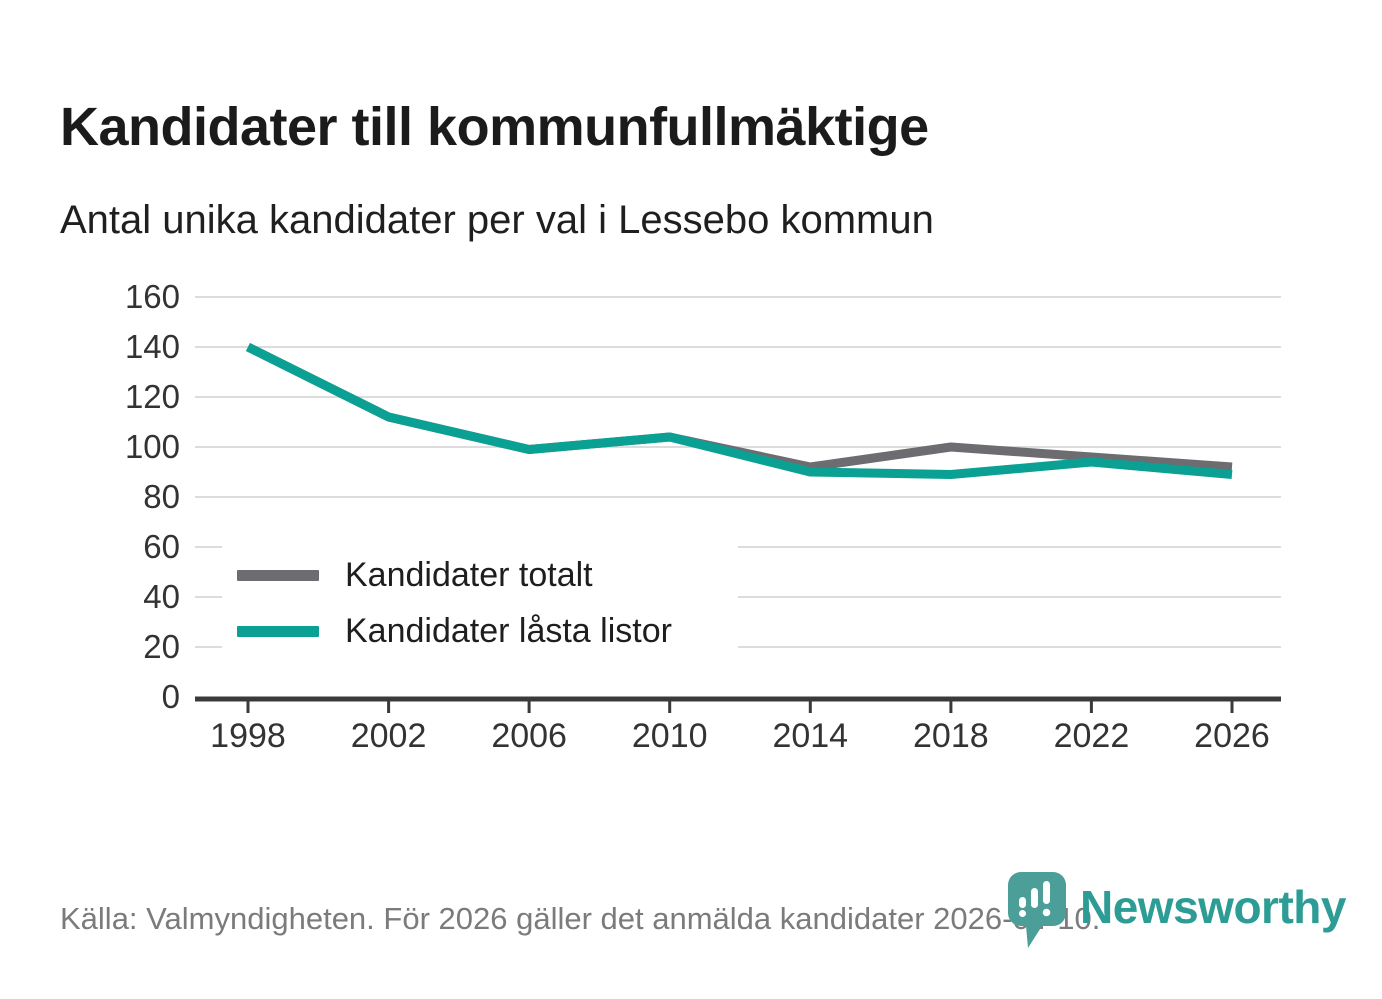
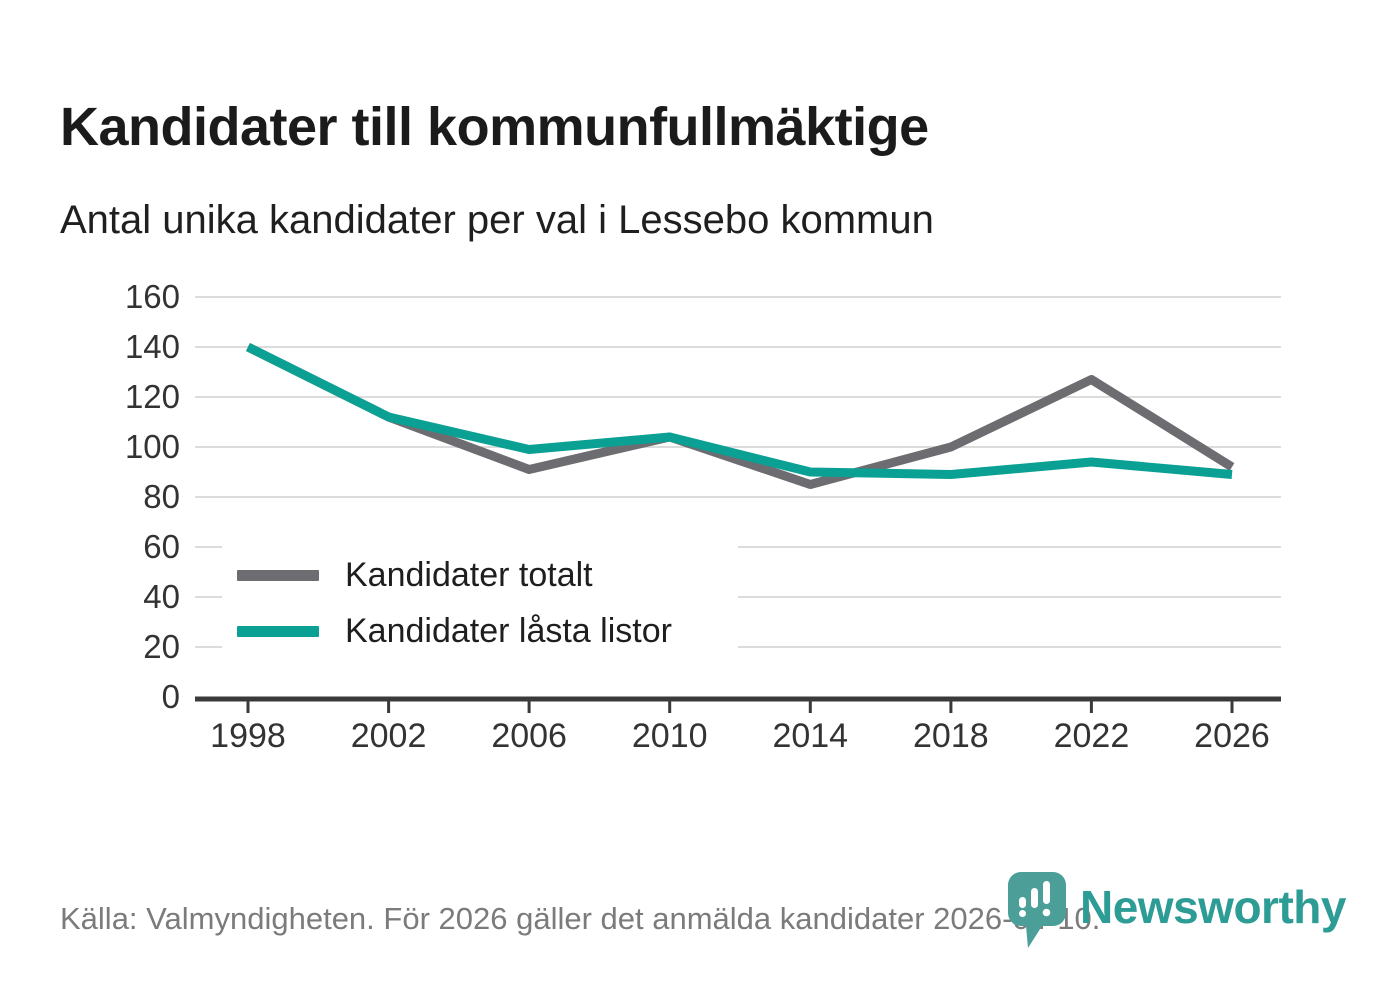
Kandidater totalt/2006: 99 -> 91
Kandidater totalt/2014: 92 -> 85
Kandidater totalt/2022: 96 -> 127
